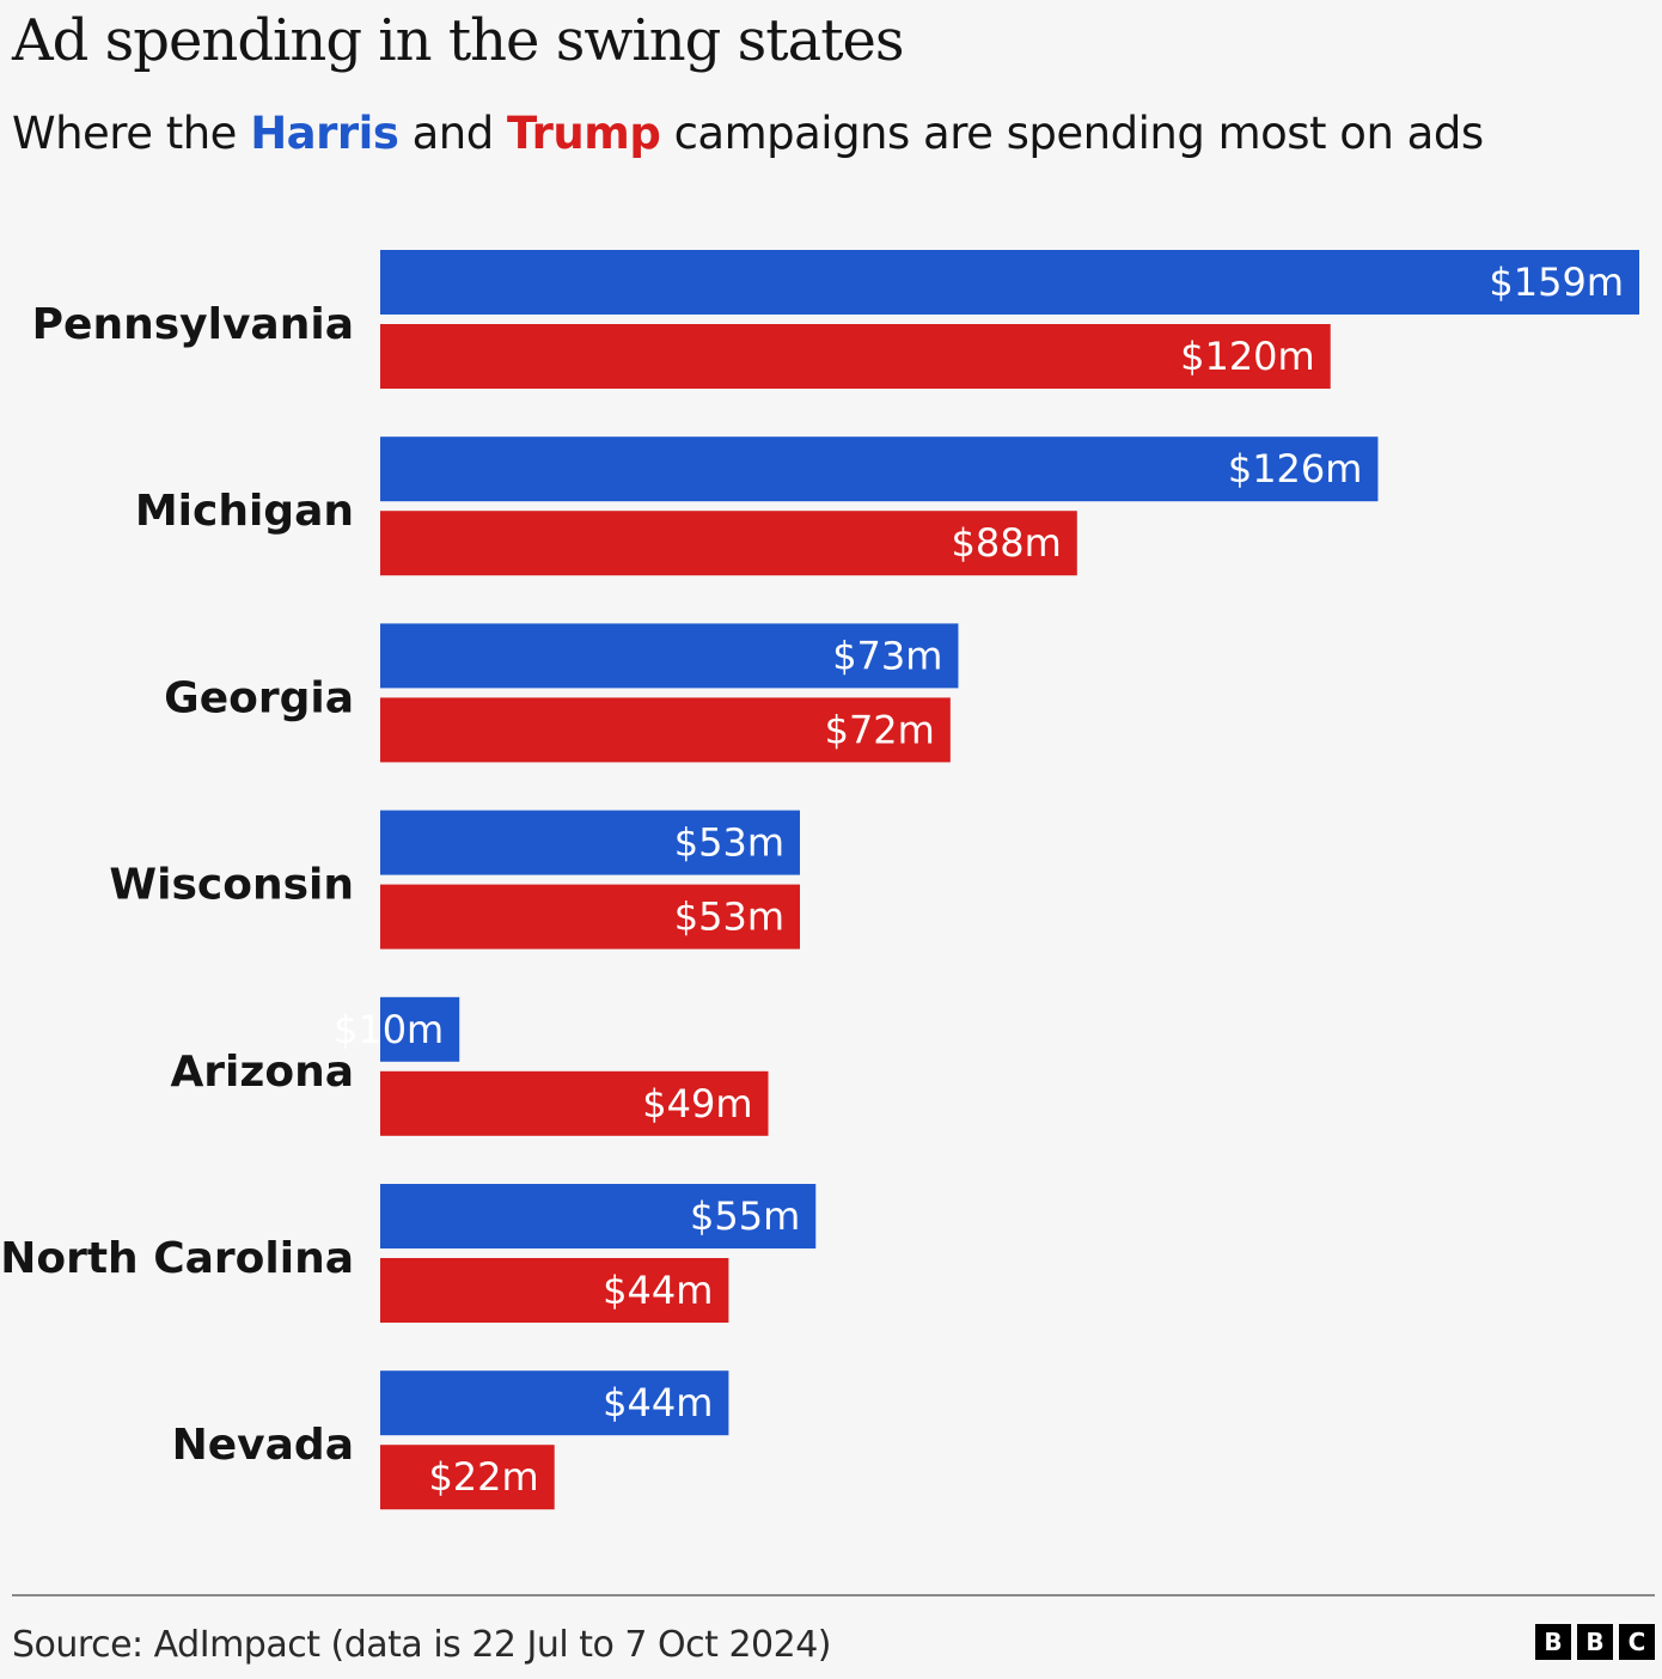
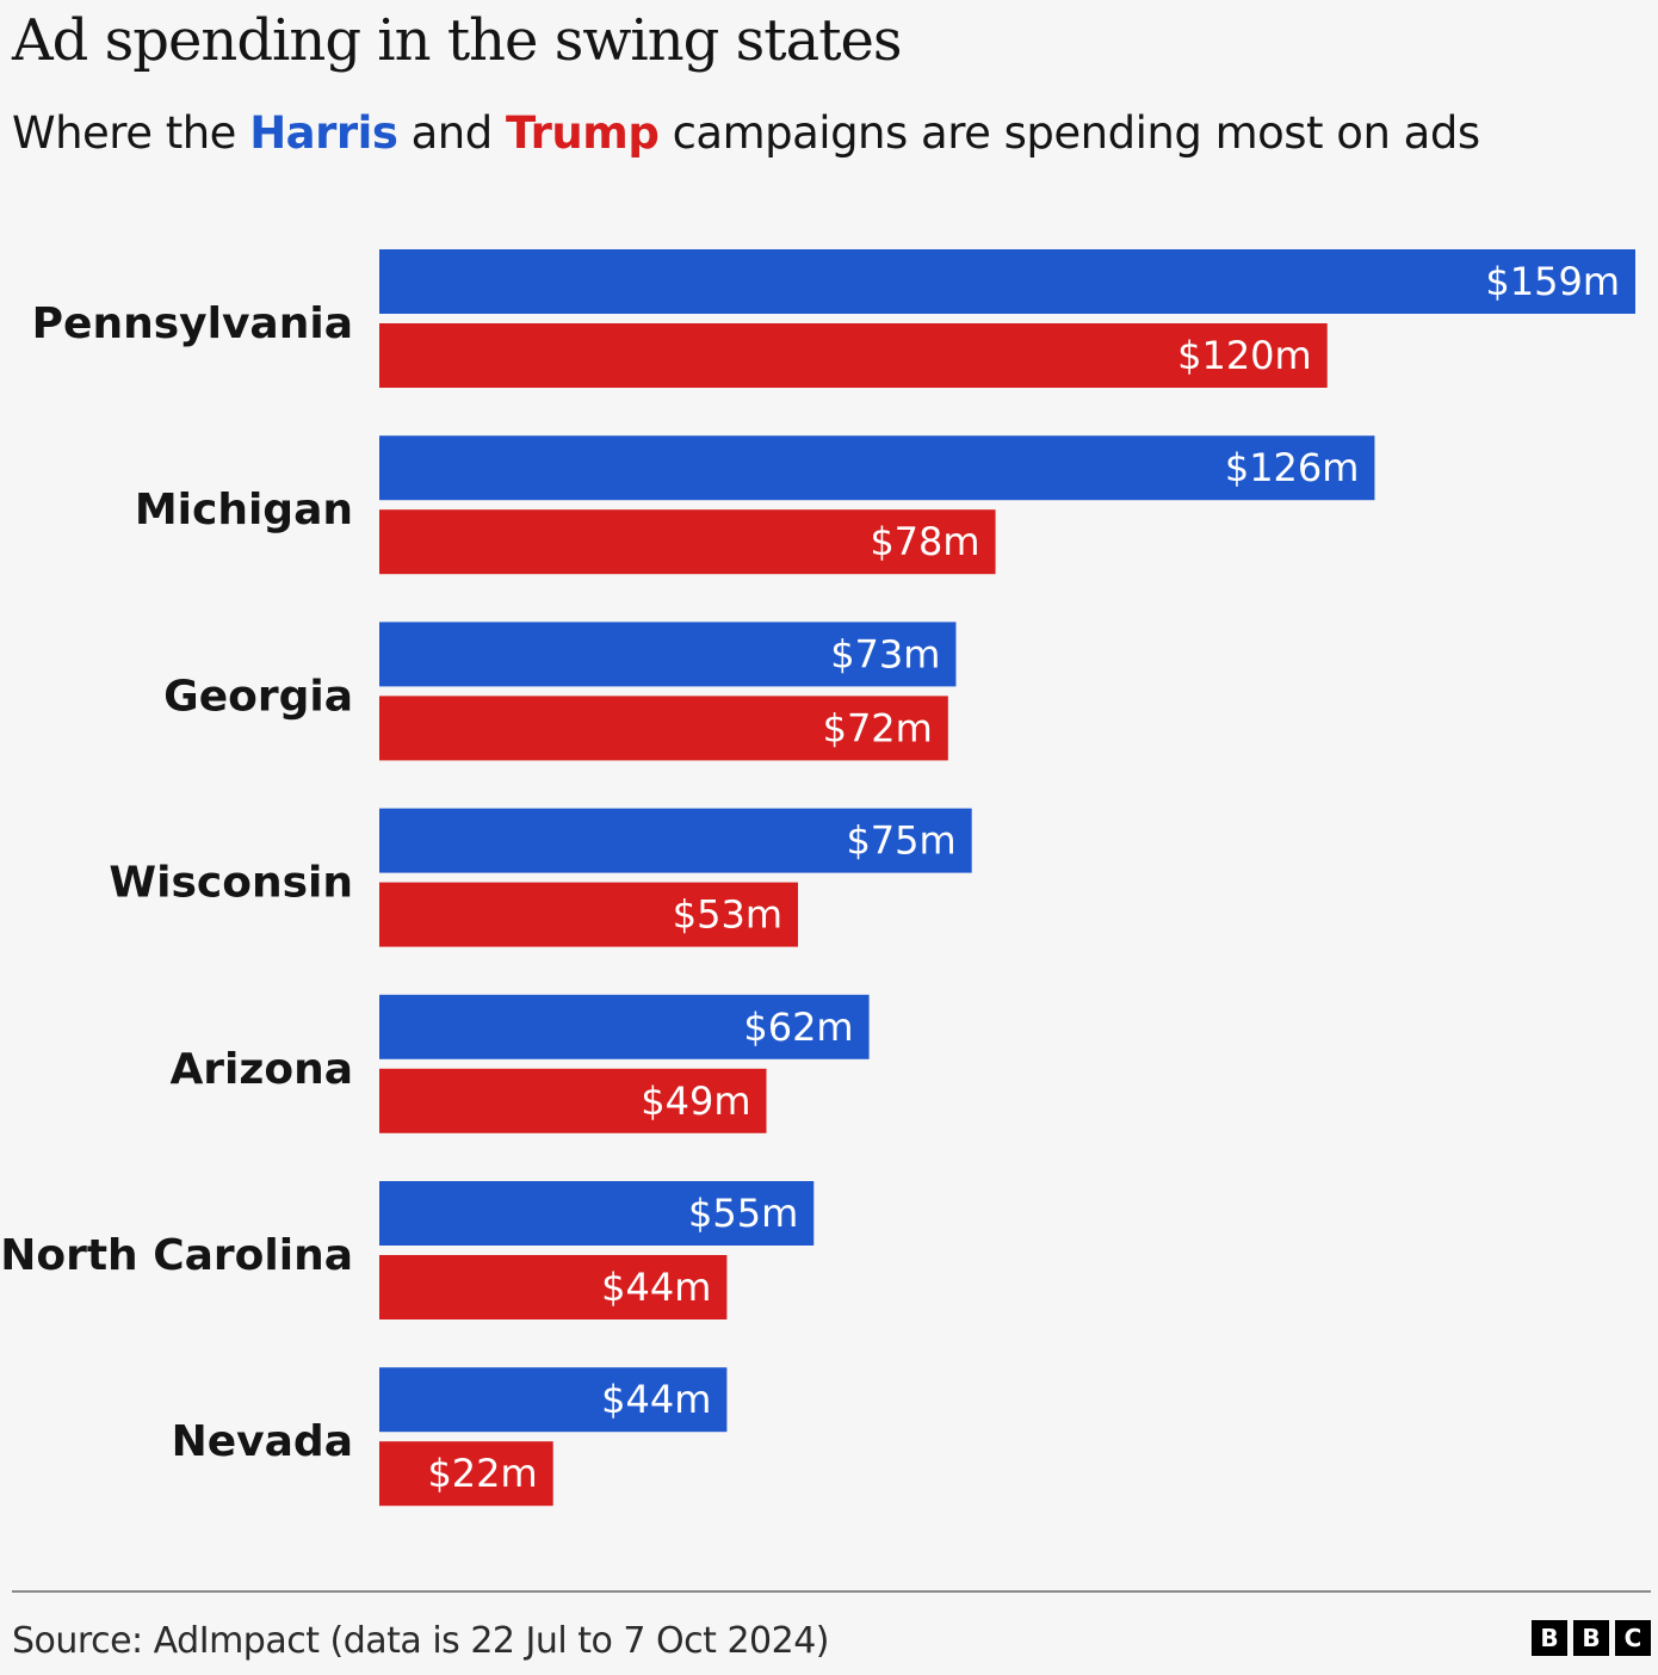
Trump/Michigan: $88m -> $78m
Harris/Wisconsin: $53m -> $75m
Harris/Arizona: $10m -> $62m
